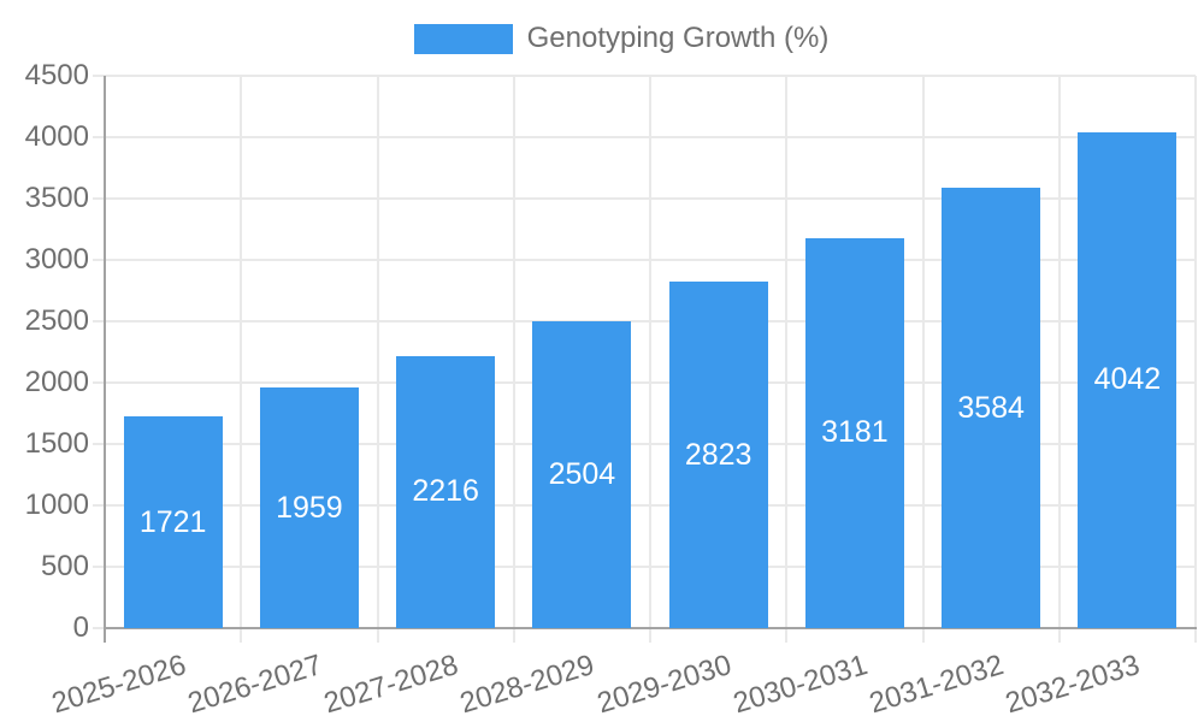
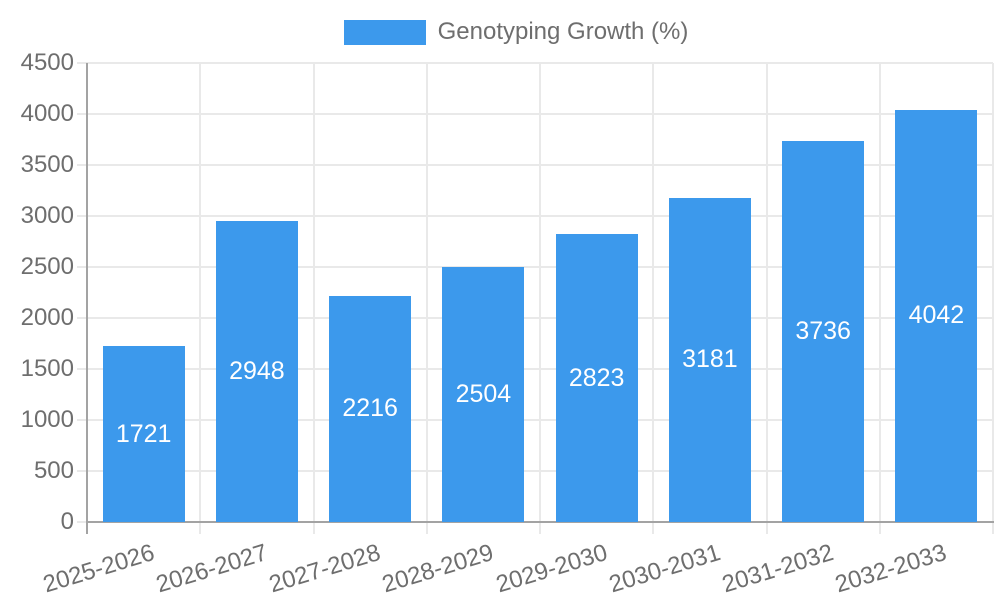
2026-2027: 1959 -> 2948
2031-2032: 3584 -> 3736
